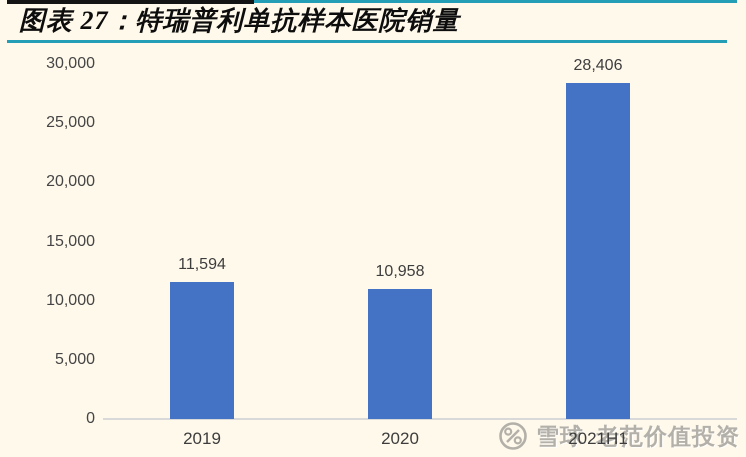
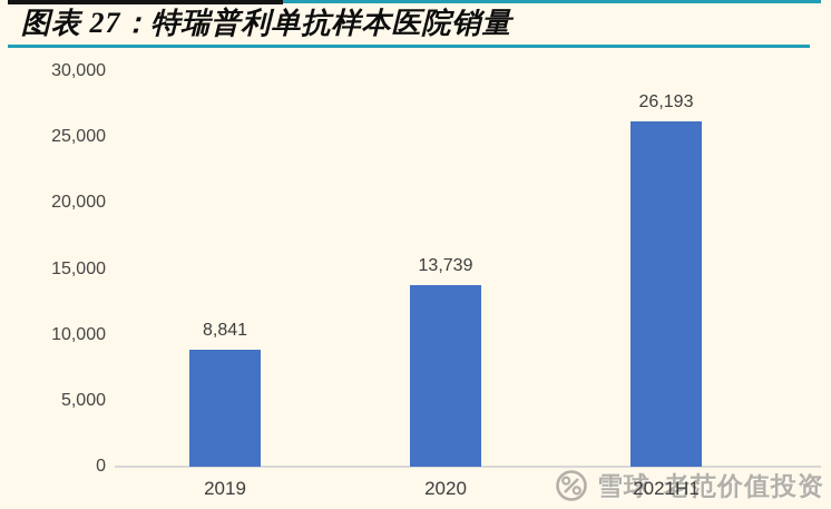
2019: 11,594 -> 8,841
2020: 10,958 -> 13,739
2021H1: 28,406 -> 26,193
